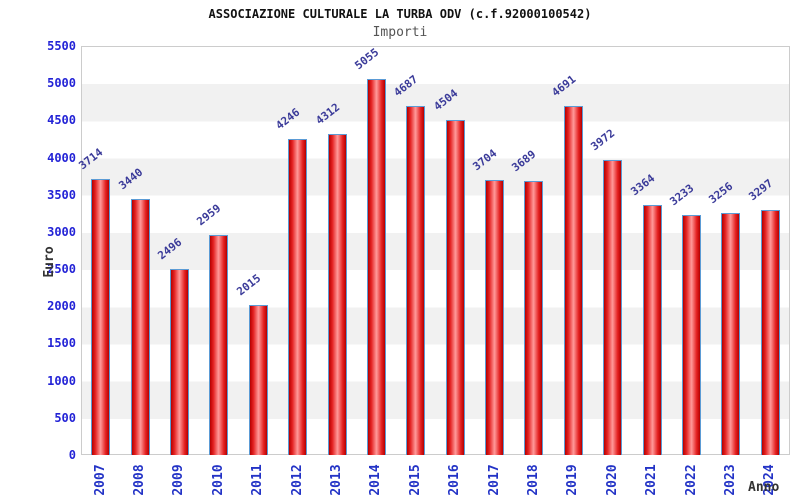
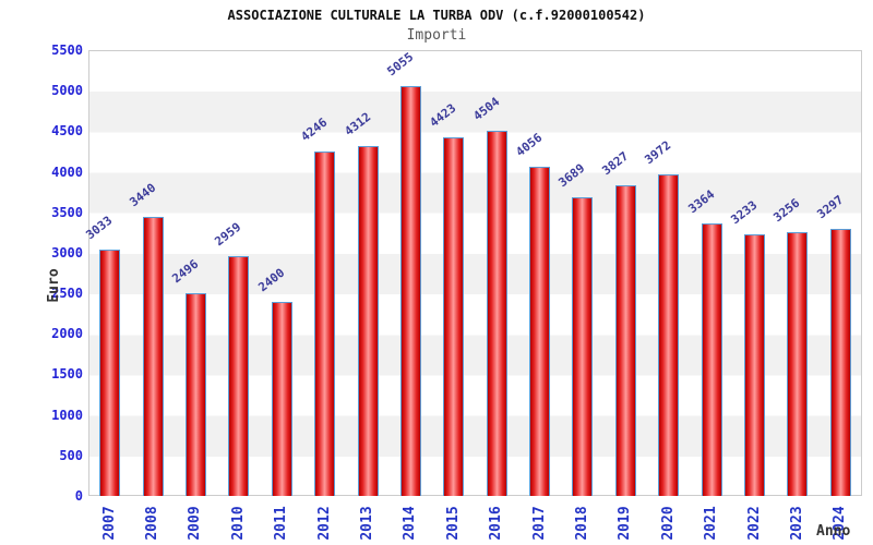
2007: 3714 -> 3033
2011: 2015 -> 2400
2015: 4687 -> 4423
2017: 3704 -> 4056
2019: 4691 -> 3827
